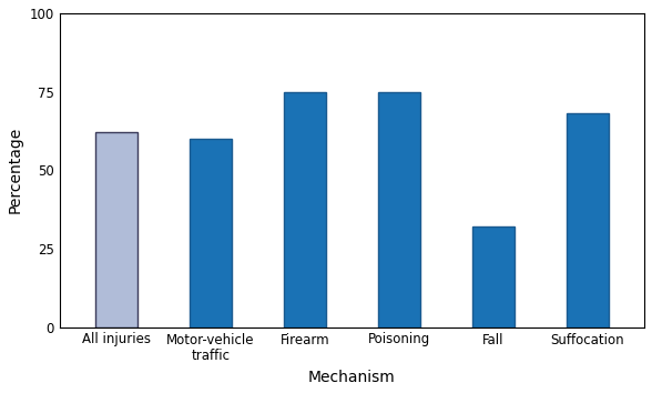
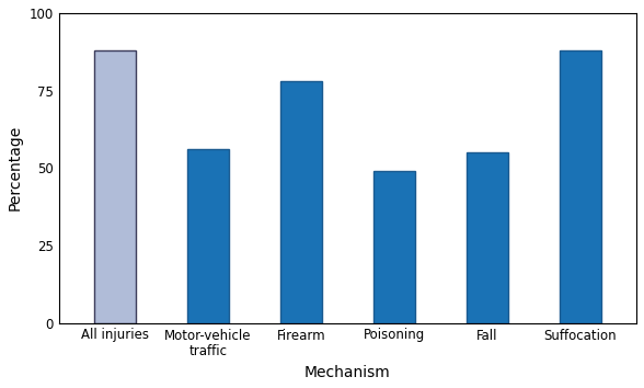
All injuries: 62 -> 88
Motor-vehicle traffic: 60 -> 56
Firearm: 75 -> 78
Poisoning: 75 -> 49
Fall: 32 -> 55
Suffocation: 68 -> 88
